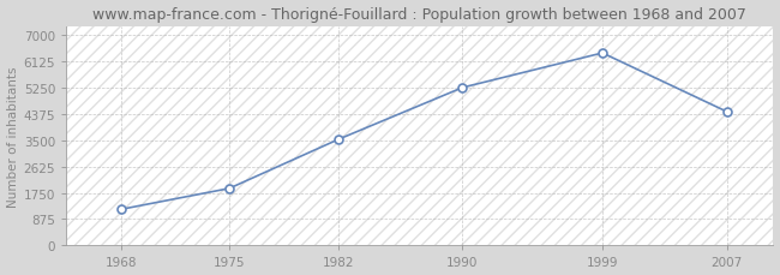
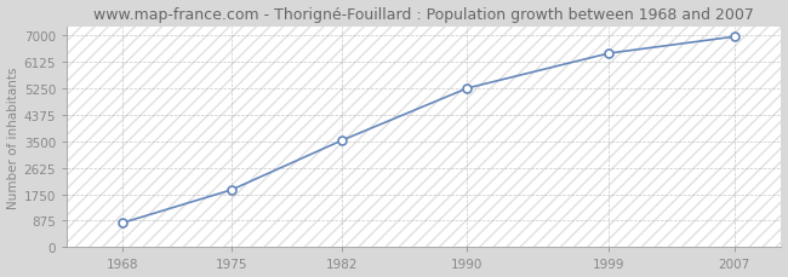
1968: 1200 -> 800
2007: 4450 -> 6950
